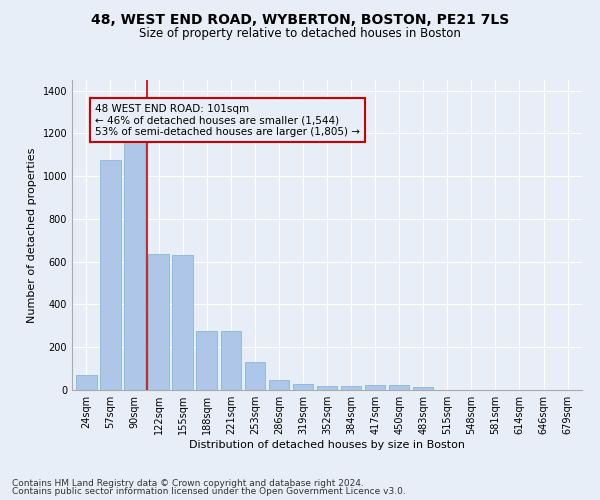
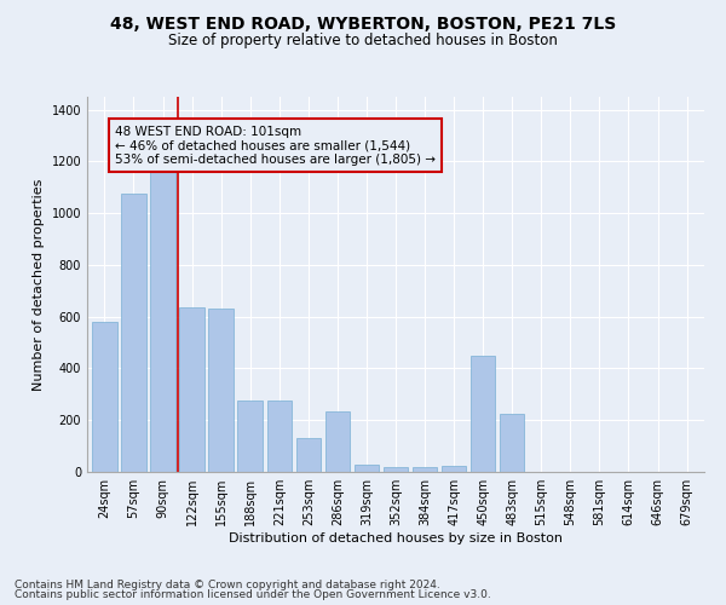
24sqm: 68 -> 580
286sqm: 47 -> 235
450sqm: 22 -> 450
483sqm: 12 -> 225
